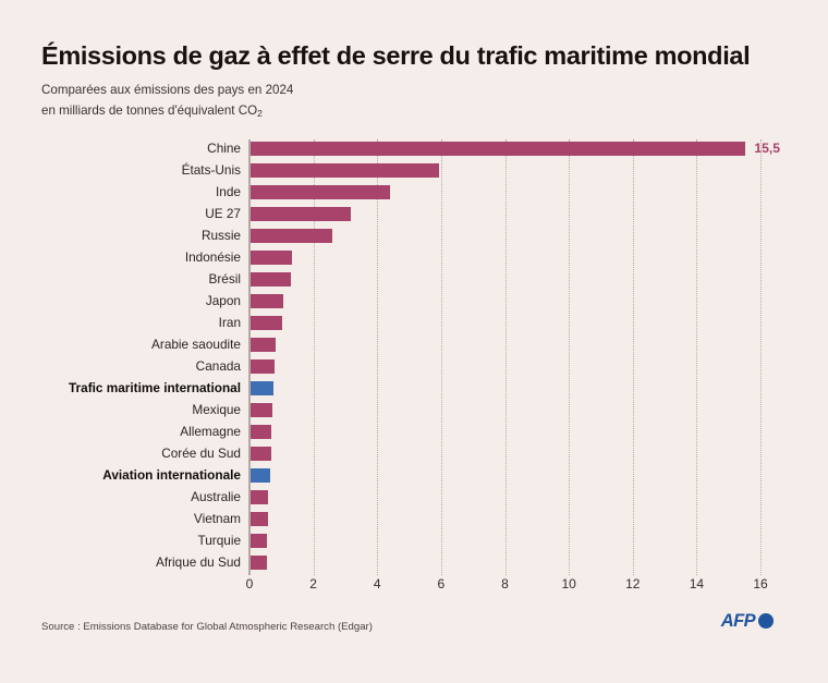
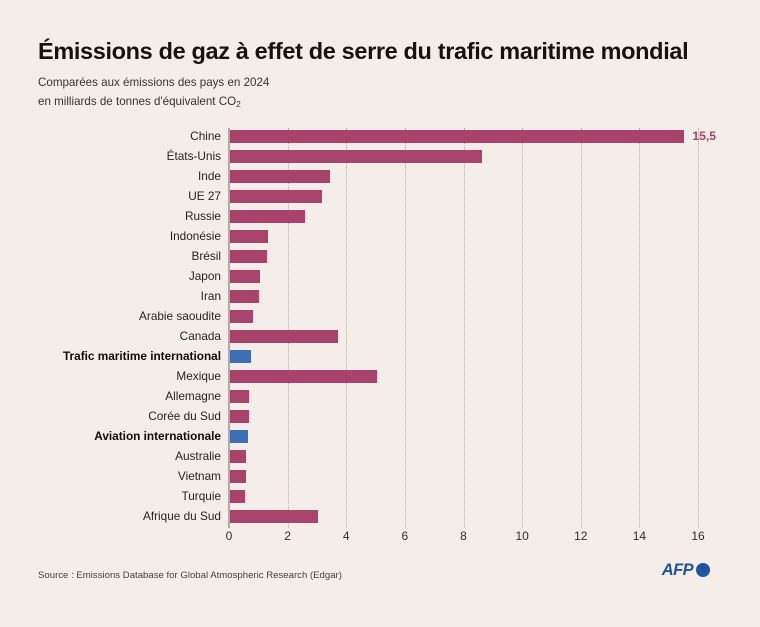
États-Unis: 5.9 -> 8.6
Inde: 4.3 -> 3.4
Canada: 0.8 -> 3.7
Mexique: 0.7 -> 5.0
Afrique du Sud: 0.5 -> 3.0
